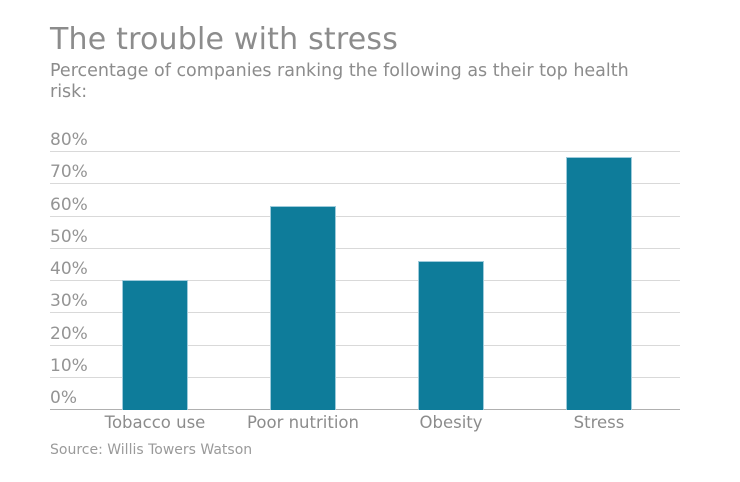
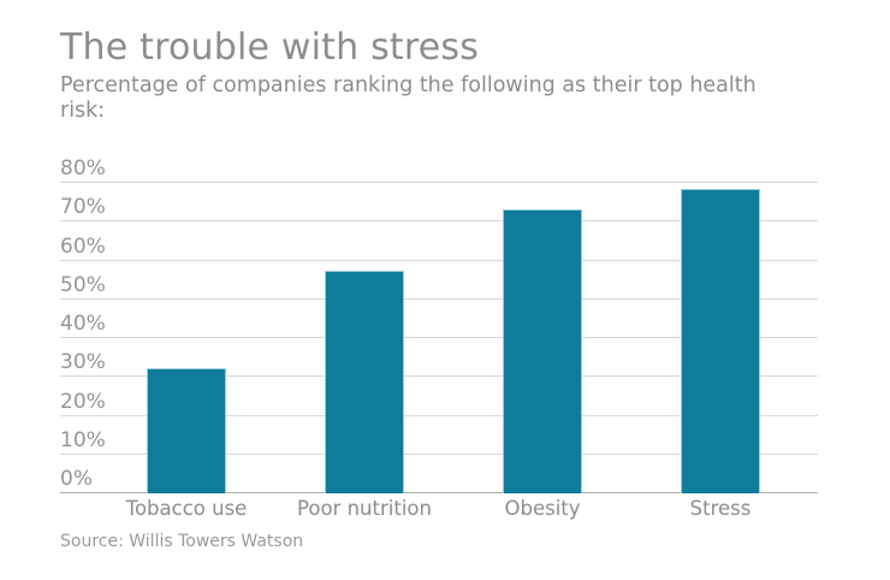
Tobacco use: 40% -> 32%
Poor nutrition: 63% -> 57%
Obesity: 46% -> 73%
